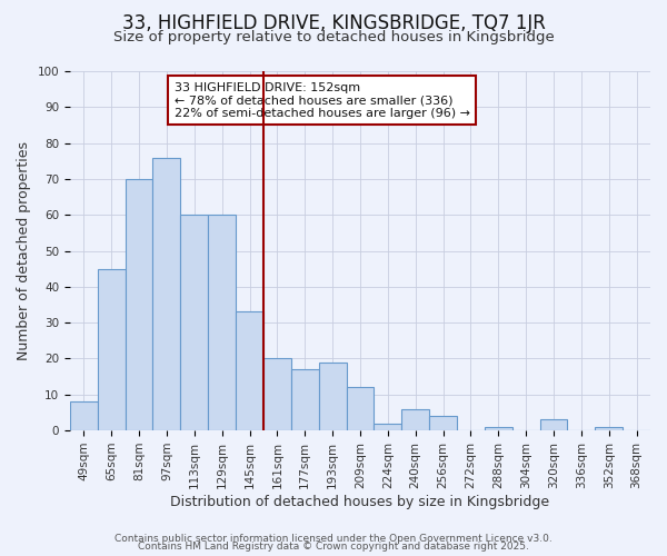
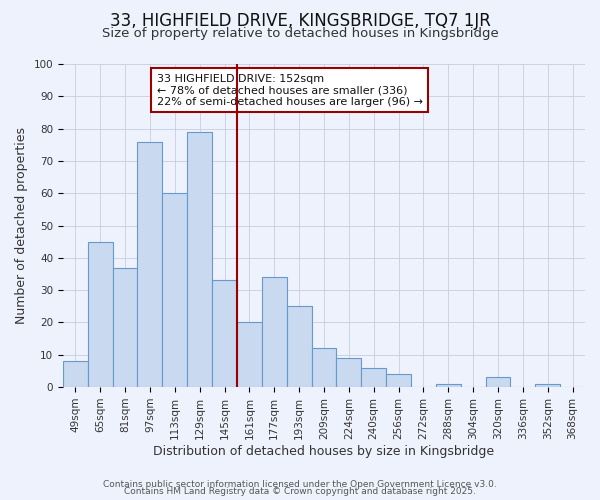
81sqm: 70 -> 37
129sqm: 60 -> 79
177sqm: 17 -> 34
193sqm: 19 -> 25
224sqm: 2 -> 9
